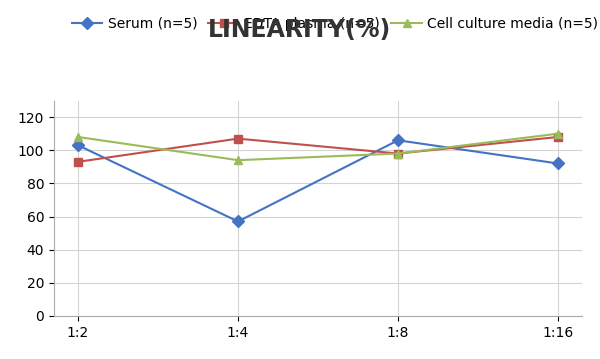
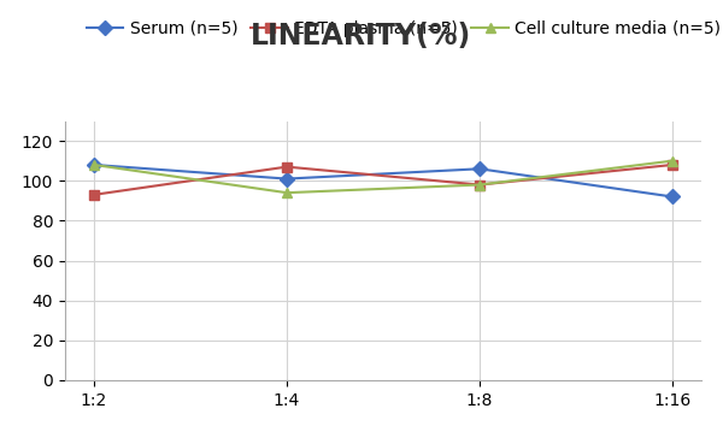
Serum (n=5)/1:2: 103 -> 108
Serum (n=5)/1:4: 57 -> 101
